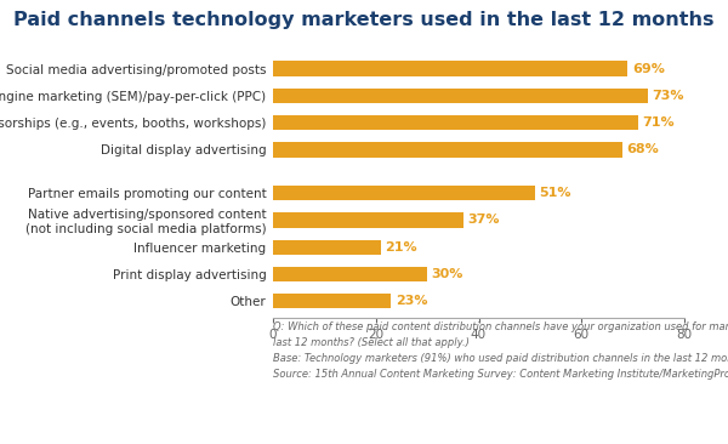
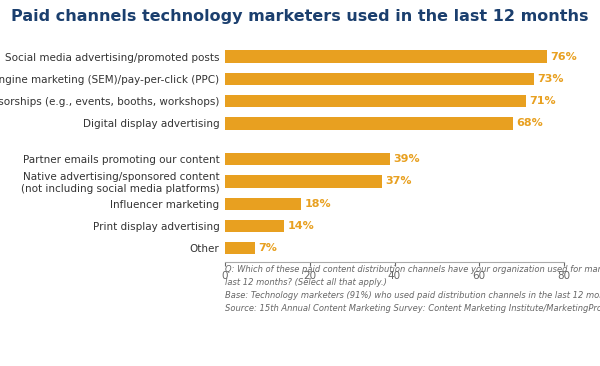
Social media advertising/promoted posts: 69% -> 76%
Partner emails promoting our content: 51% -> 39%
Influencer marketing: 21% -> 18%
Print display advertising: 30% -> 14%
Other: 23% -> 7%
